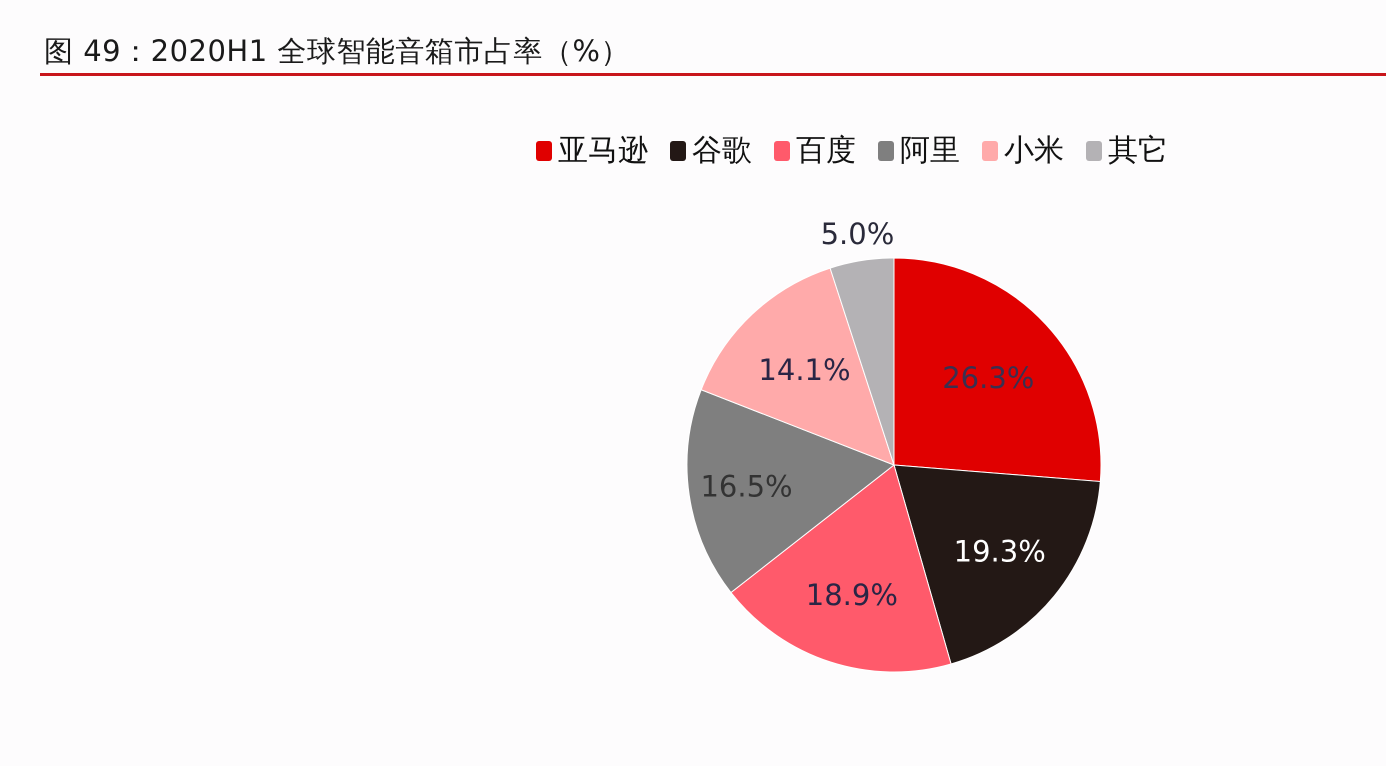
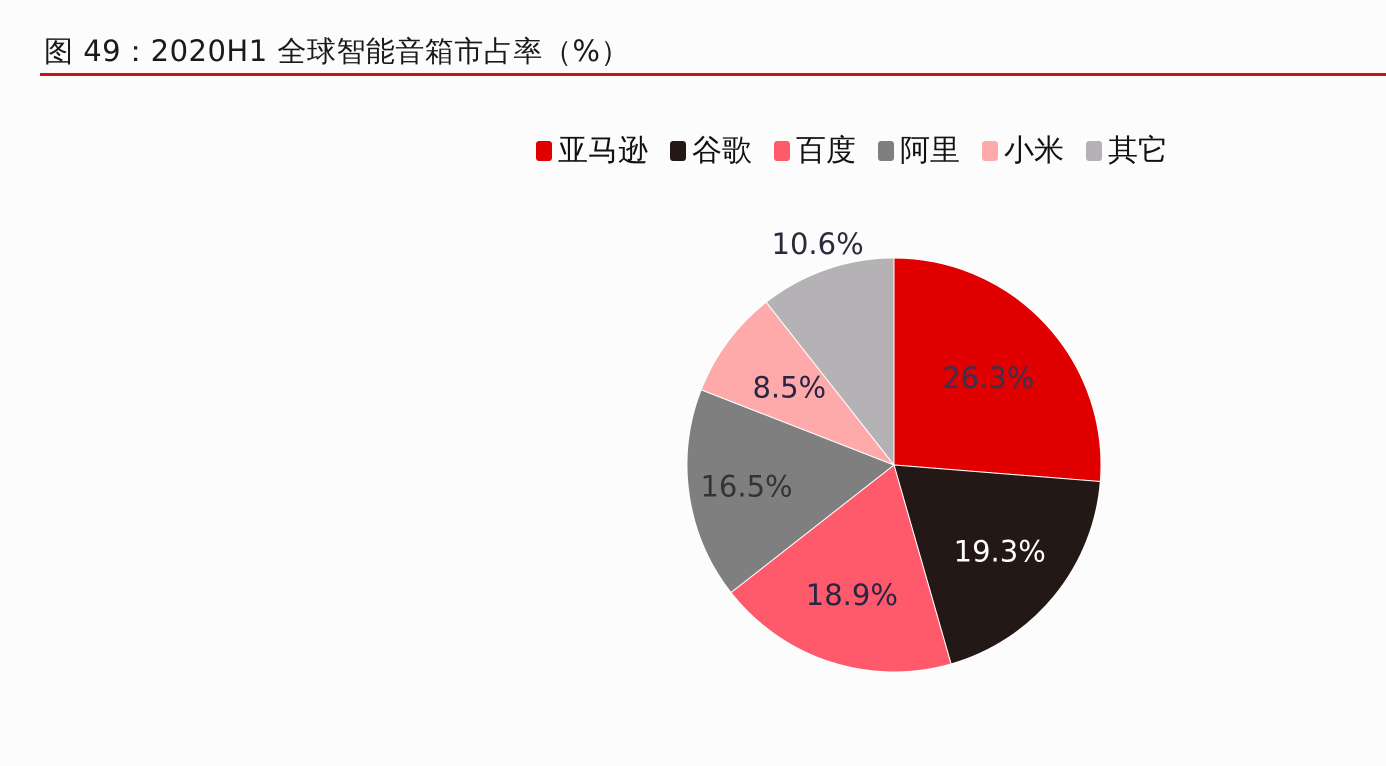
小米: 14.1% -> 8.5%
其它: 5.0% -> 10.6%
